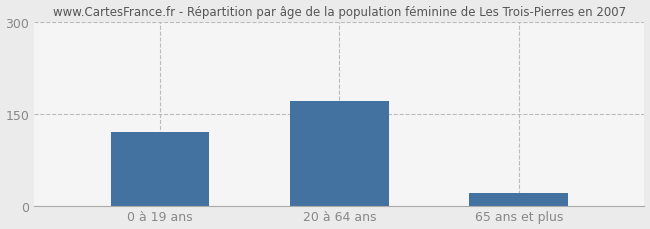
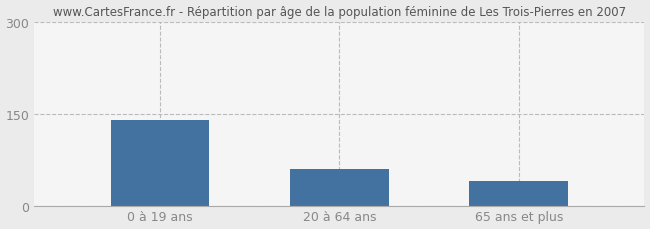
0 à 19 ans: 120 -> 140
20 à 64 ans: 170 -> 60
65 ans et plus: 20 -> 40
